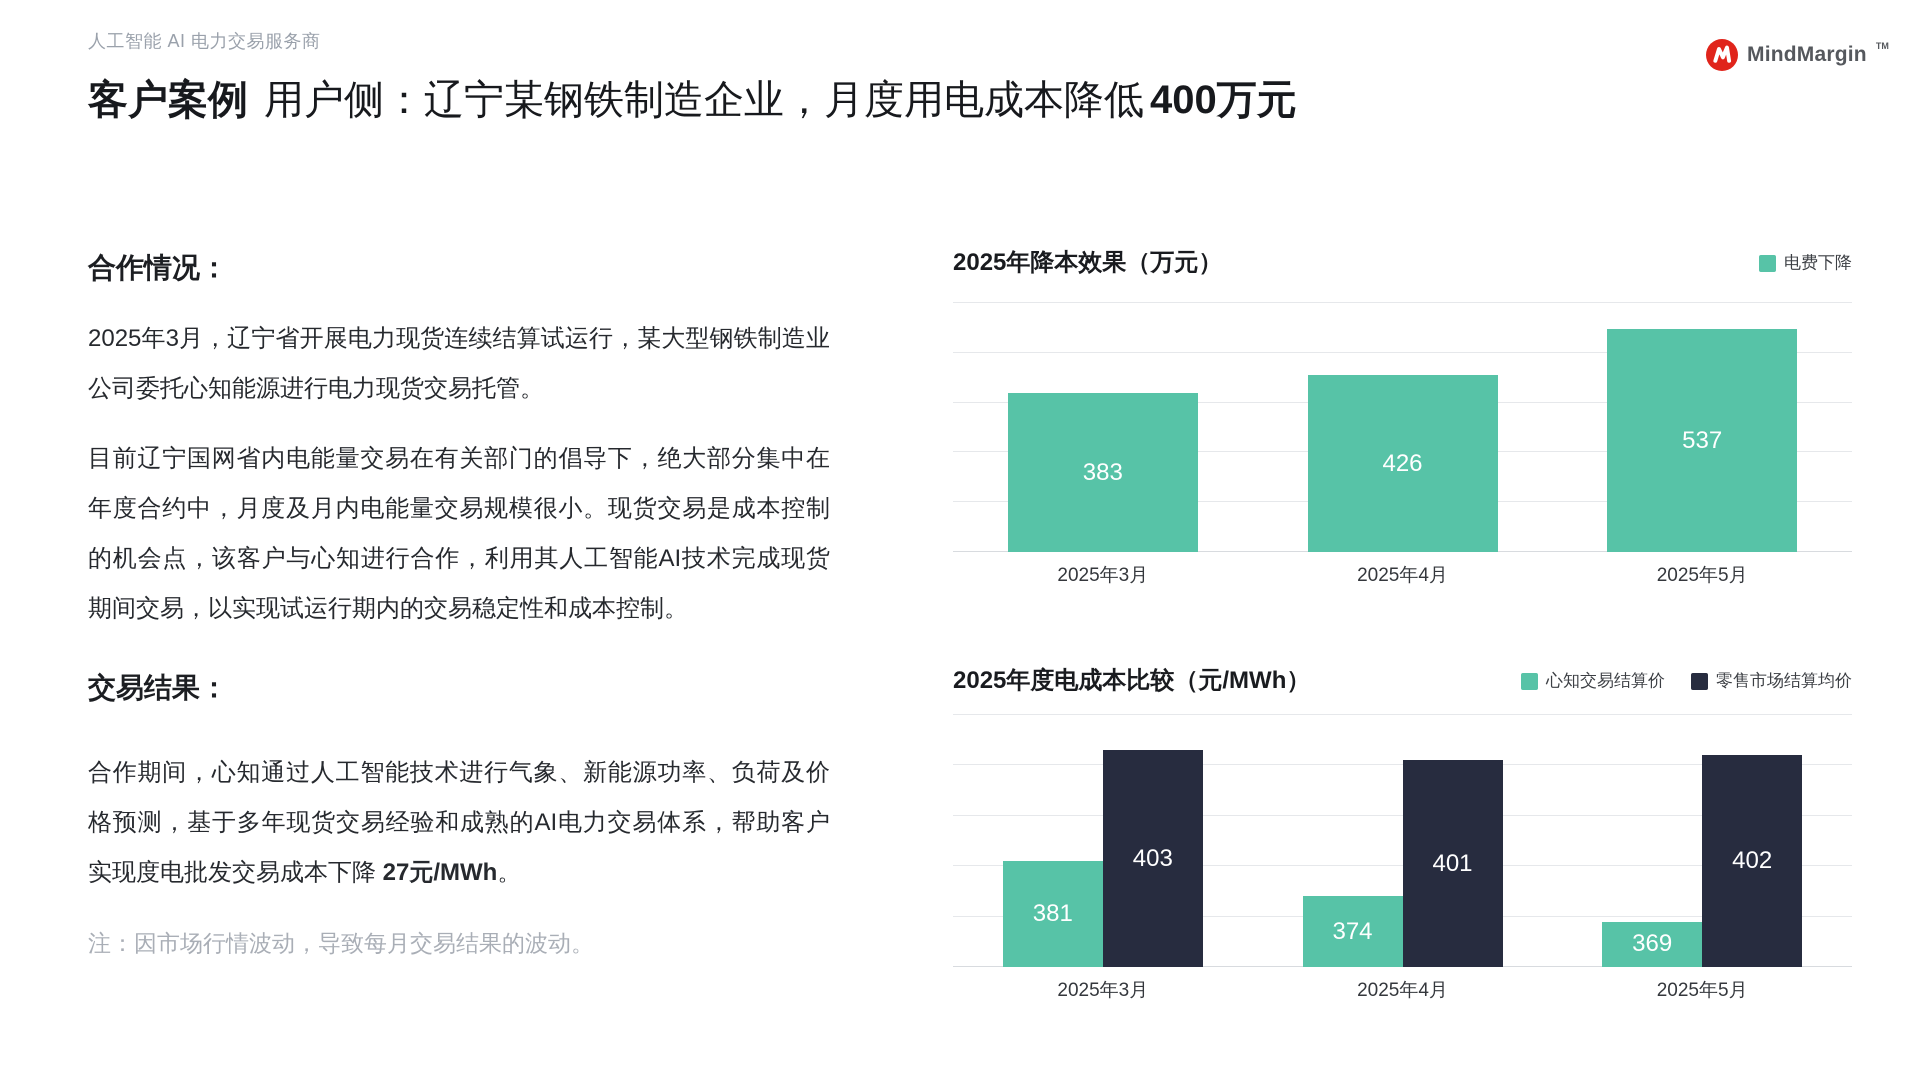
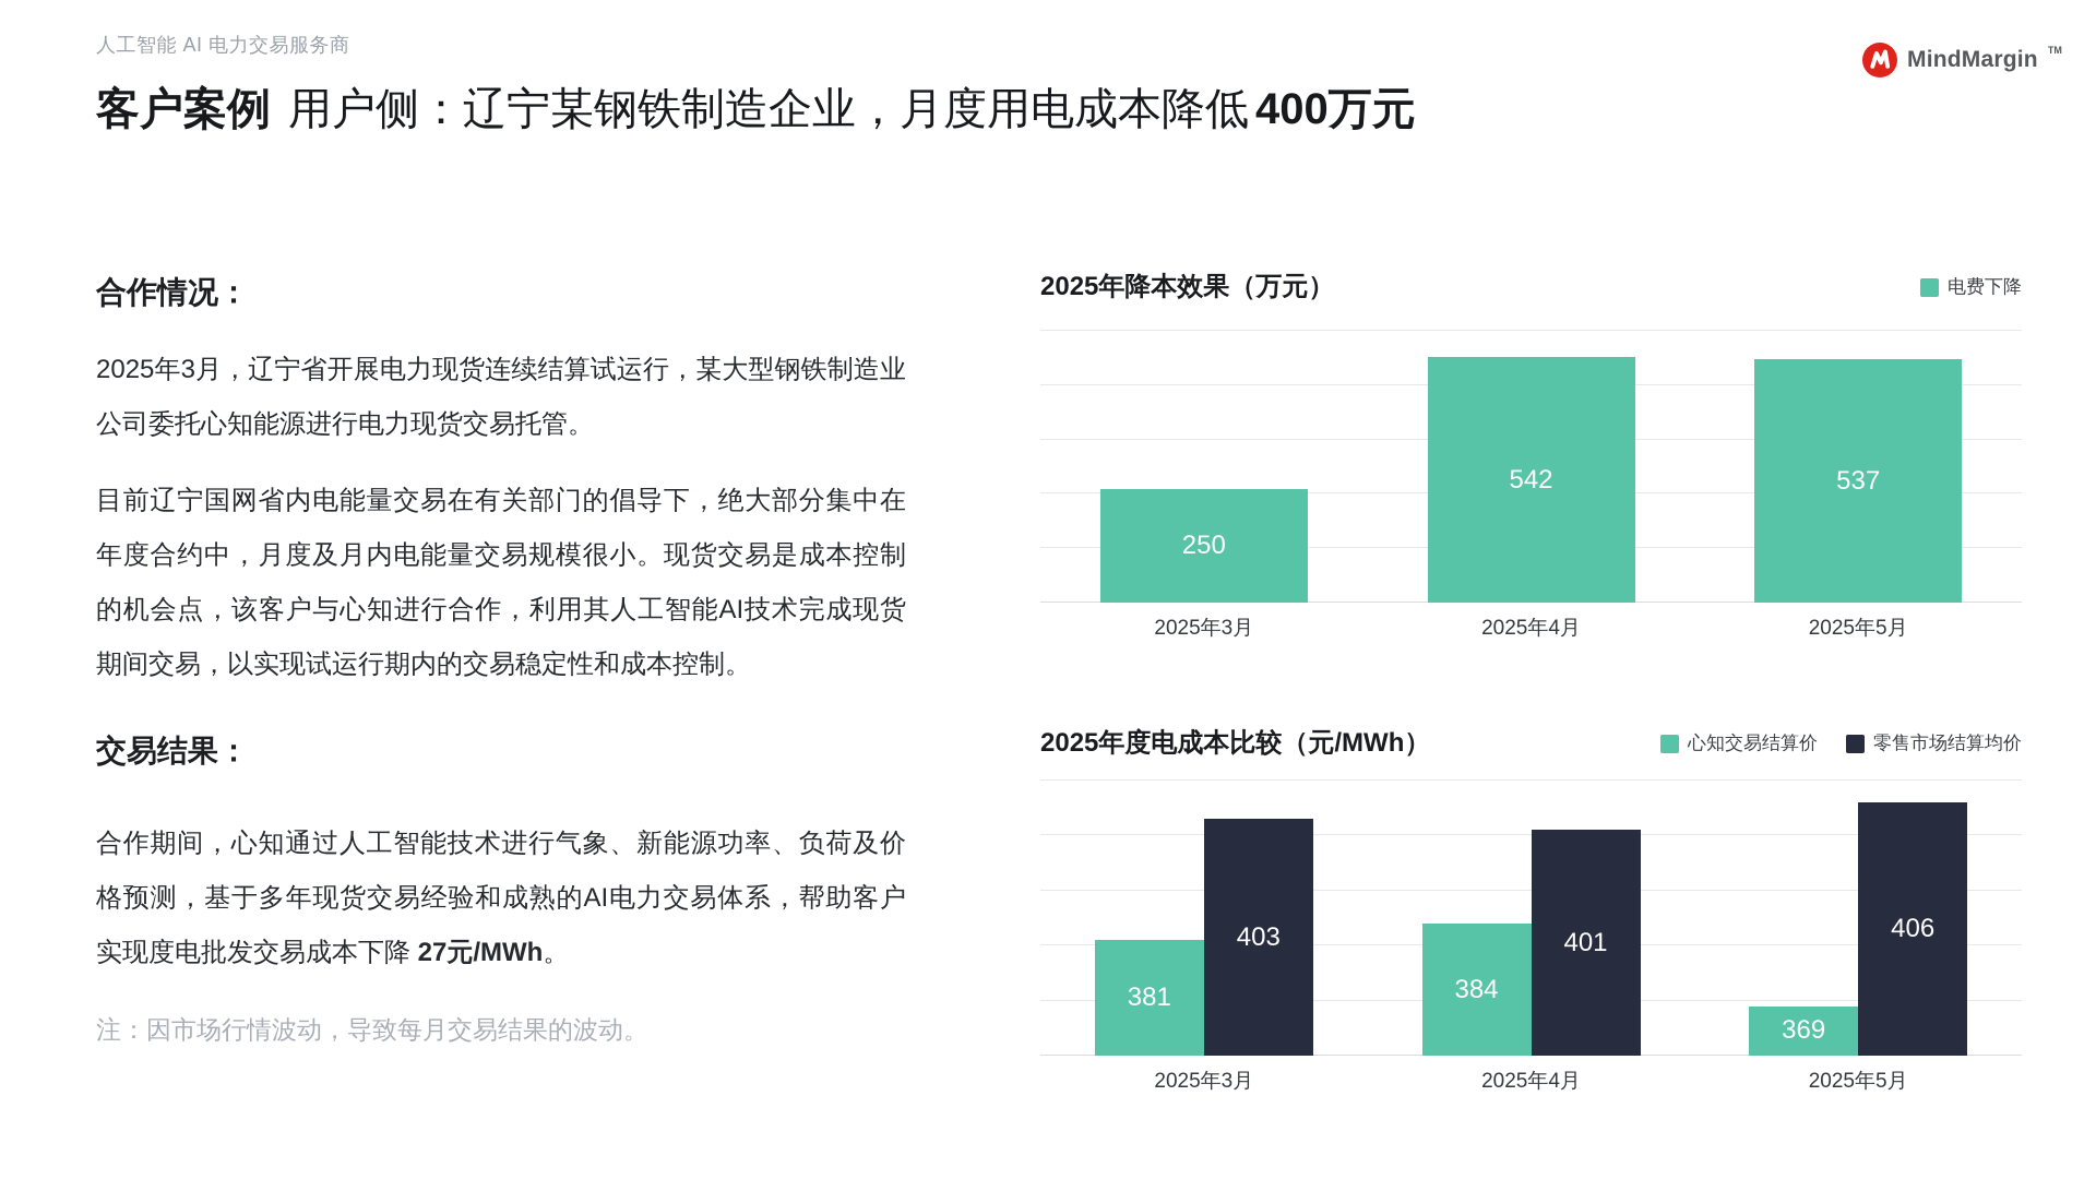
2025年降本效果（万元）/2025年3月: 383 -> 250
2025年降本效果（万元）/2025年4月: 426 -> 542
2025年度电成本比较（元/MWh）/心知交易结算价/2025年4月: 374 -> 384
2025年度电成本比较（元/MWh）/零售市场结算均价/2025年5月: 402 -> 406
